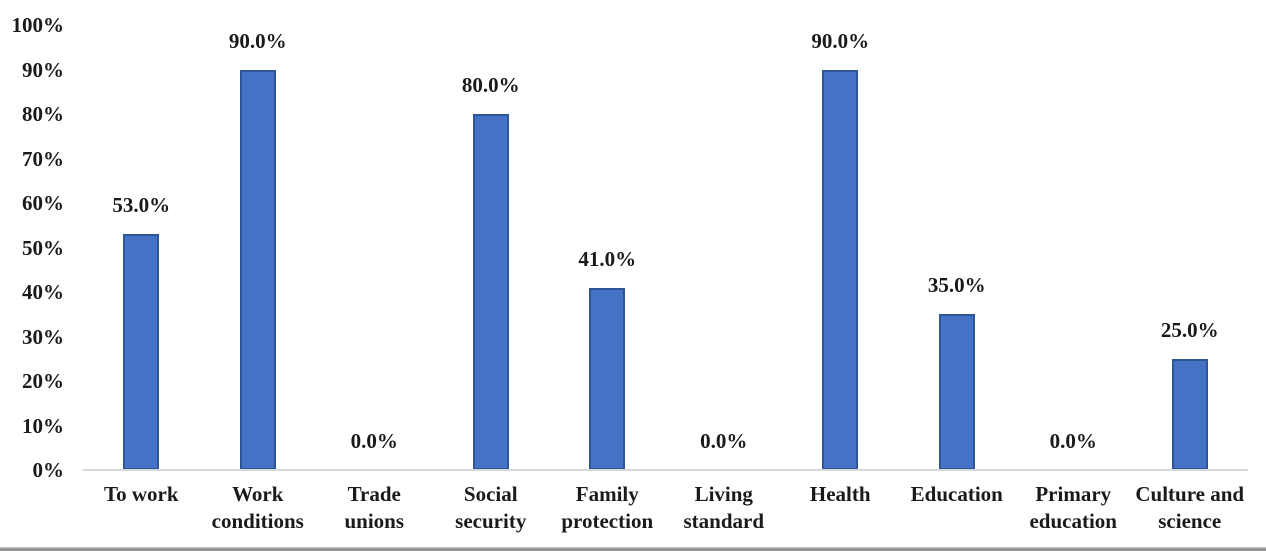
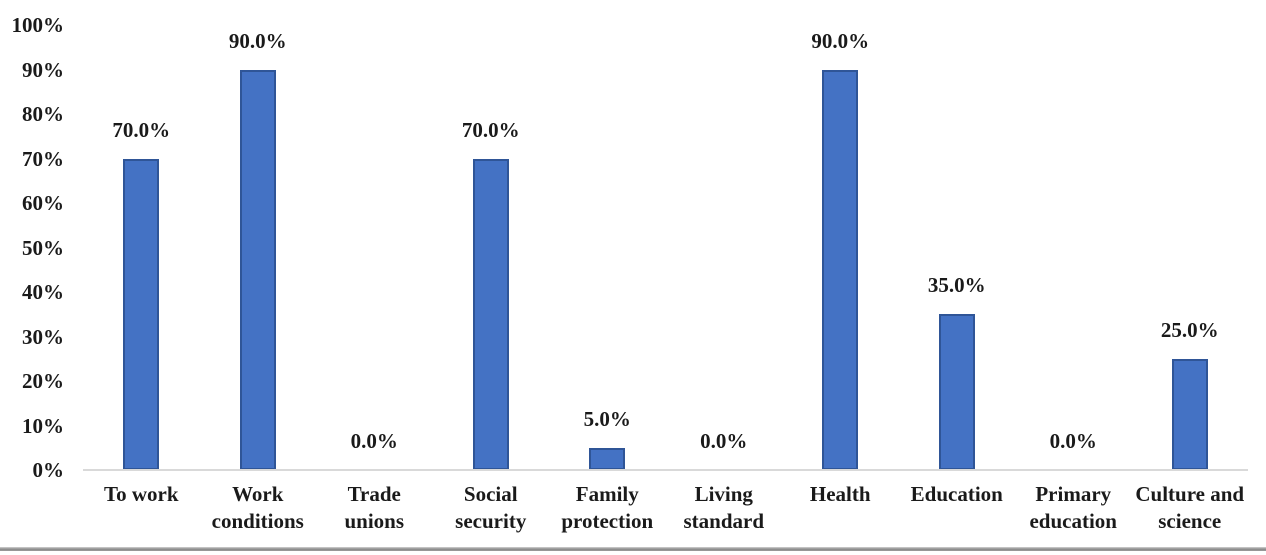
To work: 53.0% -> 70.0%
Social security: 80.0% -> 70.0%
Family protection: 41.0% -> 5.0%
